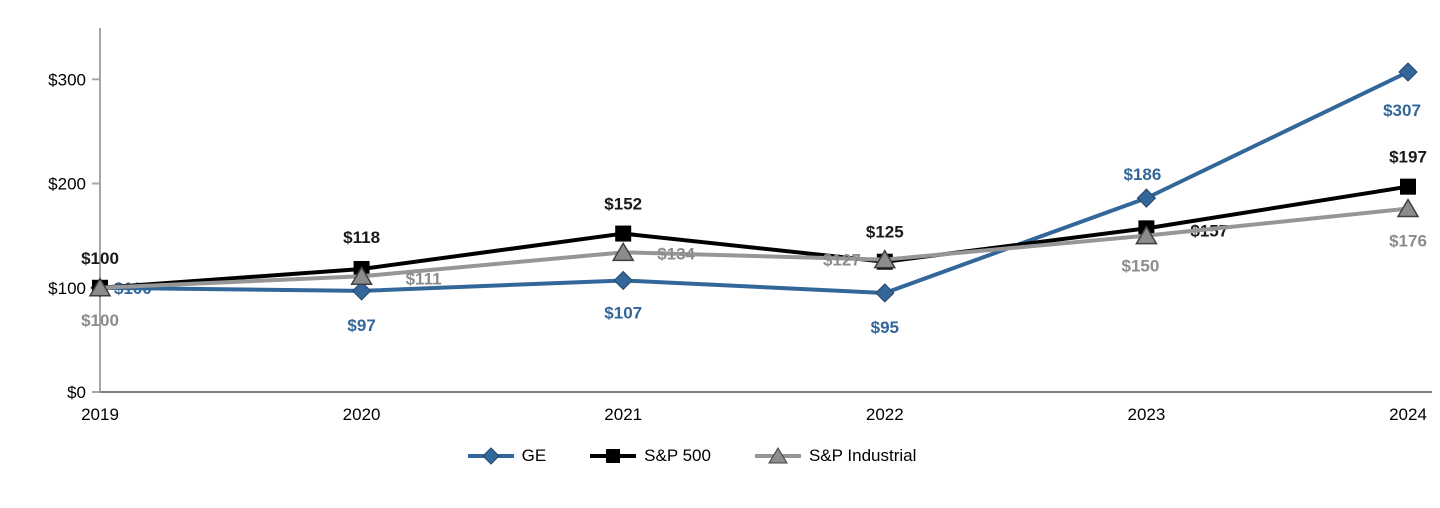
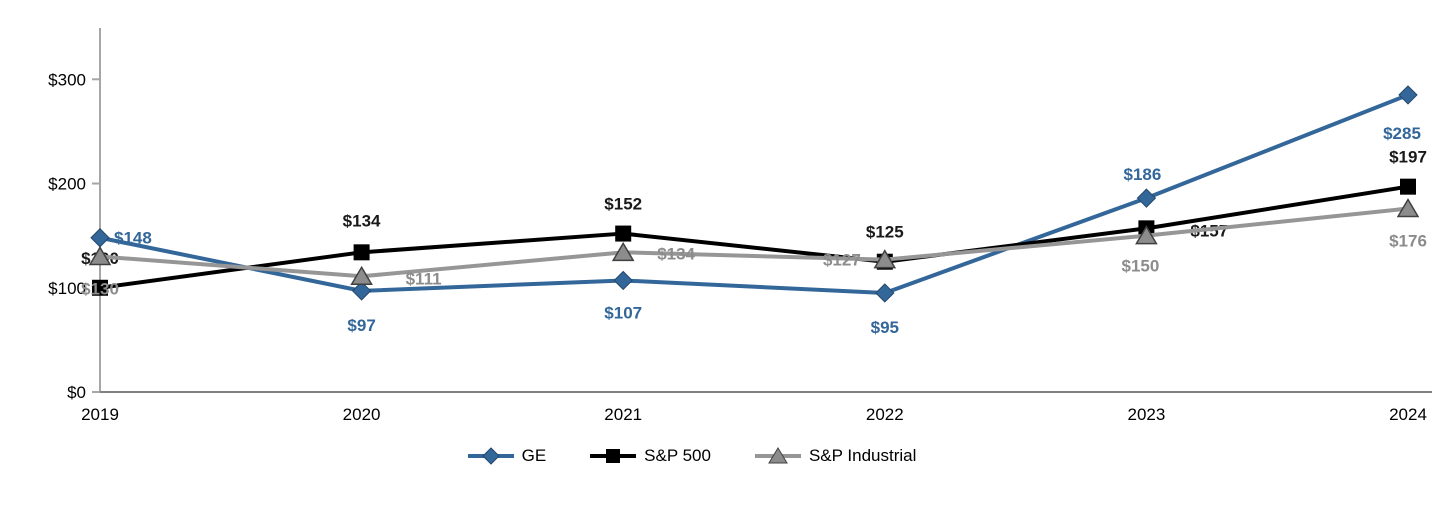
GE/2019: $100 -> $148
S&P Industrial/2019: $100 -> $130
S&P 500/2020: $118 -> $134
GE/2024: $307 -> $285
